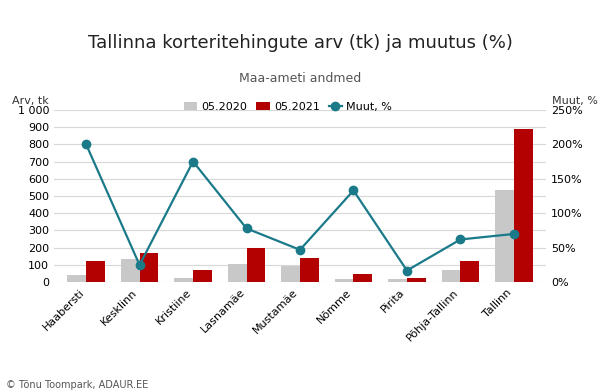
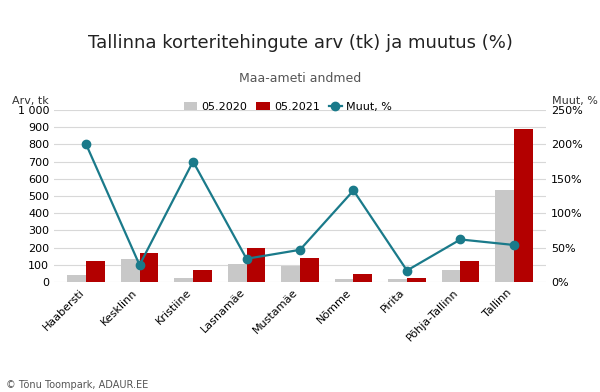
Muut, %/Lasnamäe: 78% -> 34%
Muut, %/Tallinn: 70% -> 54%
